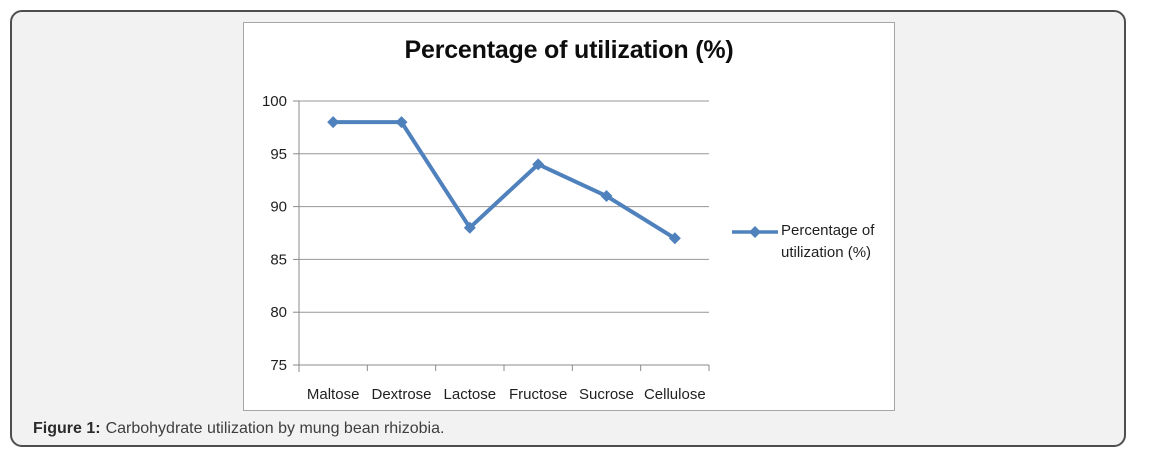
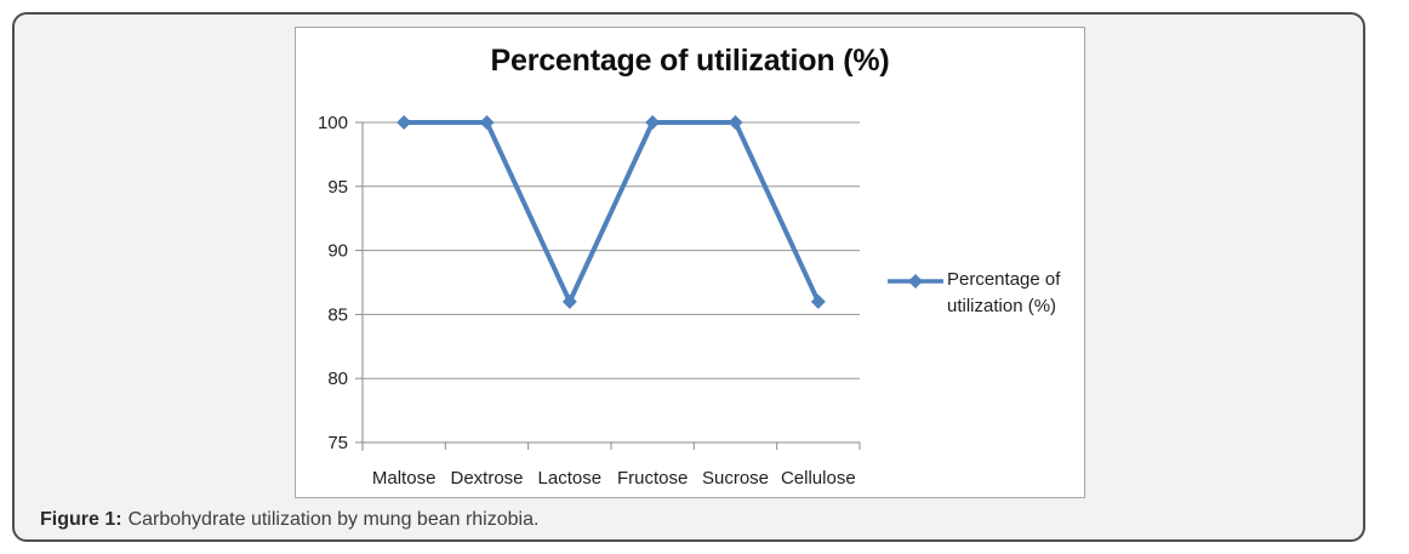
Maltose: 98 -> 100
Dextrose: 98 -> 100
Lactose: 88 -> 86
Fructose: 94 -> 100
Sucrose: 91 -> 100
Cellulose: 87 -> 86
